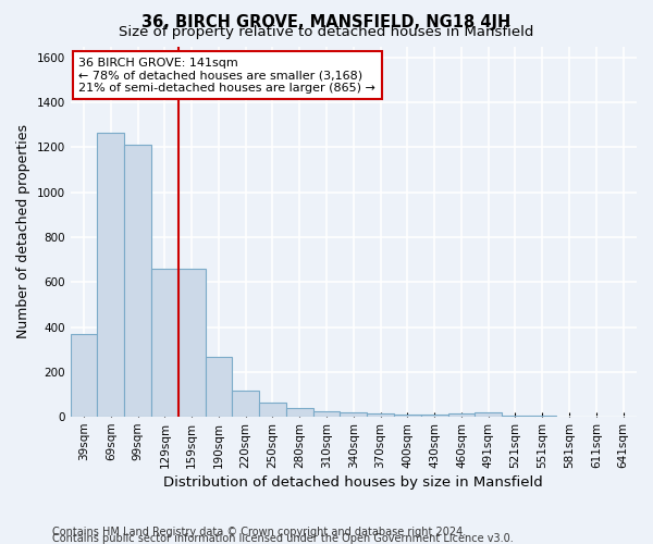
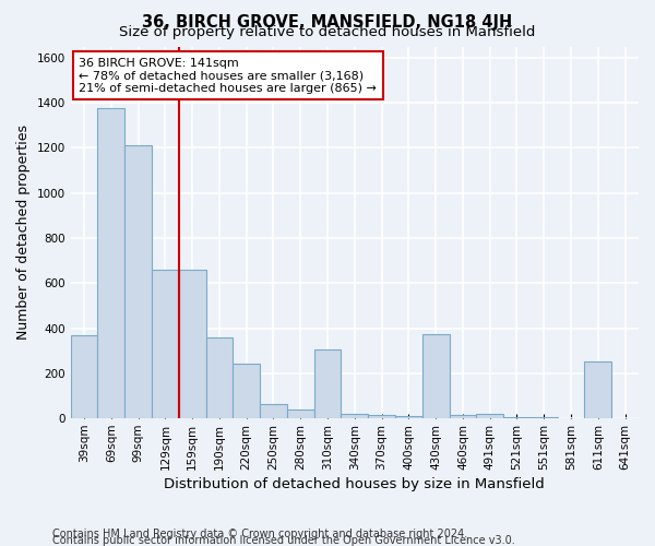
69sqm: 1265 -> 1375
190sqm: 265 -> 360
220sqm: 115 -> 245
310sqm: 25 -> 305
430sqm: 12 -> 375
611sqm: 1 -> 250
